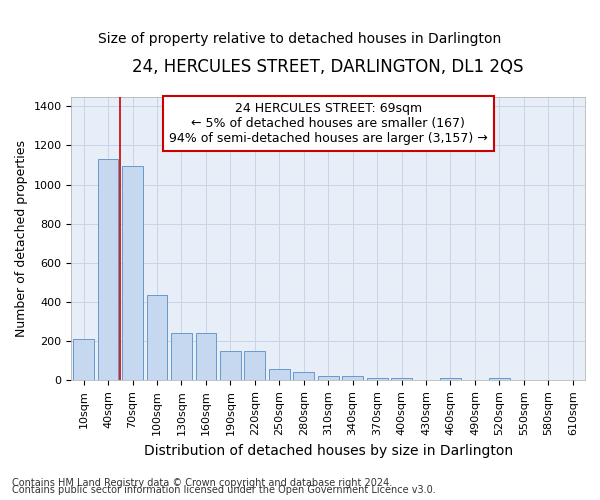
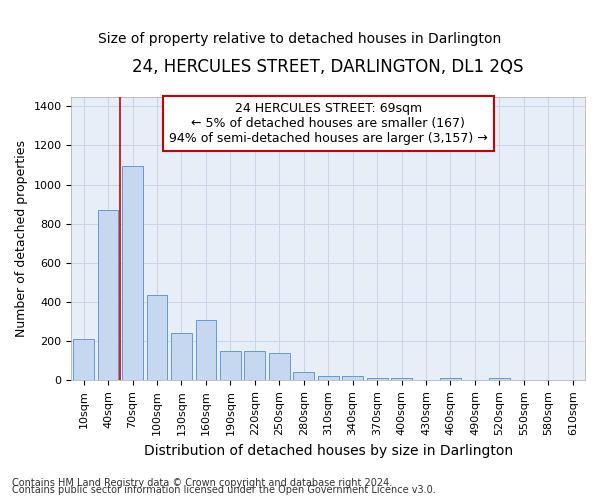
40sqm: 1130 -> 870
160sqm: 240 -> 310
250sqm: 60 -> 140
